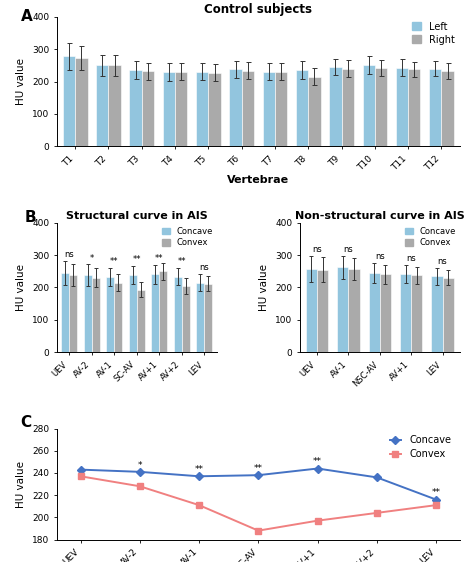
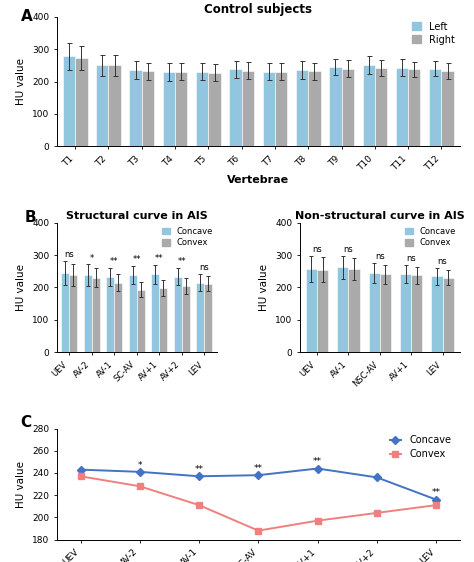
Control subjects/Right/T8: 215 -> 232
Structural curve in AIS/Convex/AV+1: 250 -> 198
